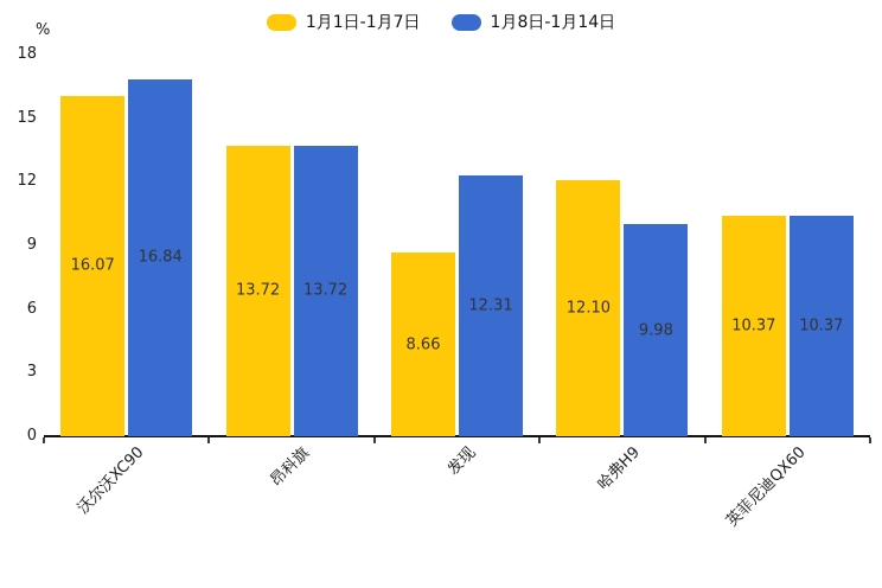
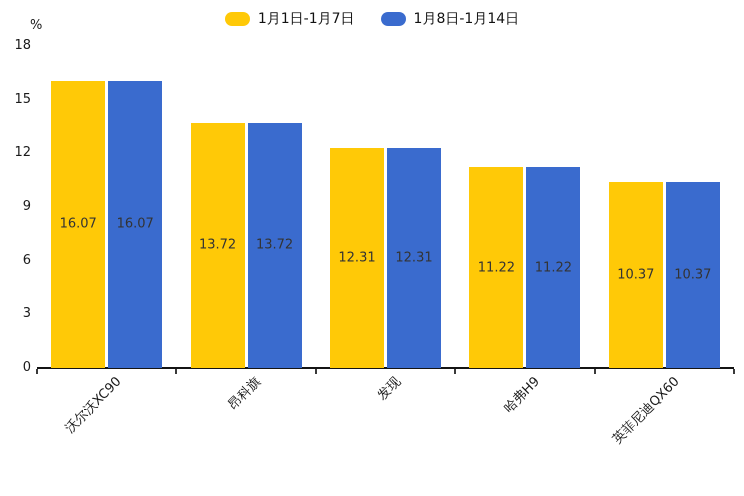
1月8日-1月14日/沃尔沃XC90: 16.84 -> 16.07
1月1日-1月7日/发现: 8.66 -> 12.31
1月1日-1月7日/哈弗H9: 12.10 -> 11.22
1月8日-1月14日/哈弗H9: 9.98 -> 11.22
